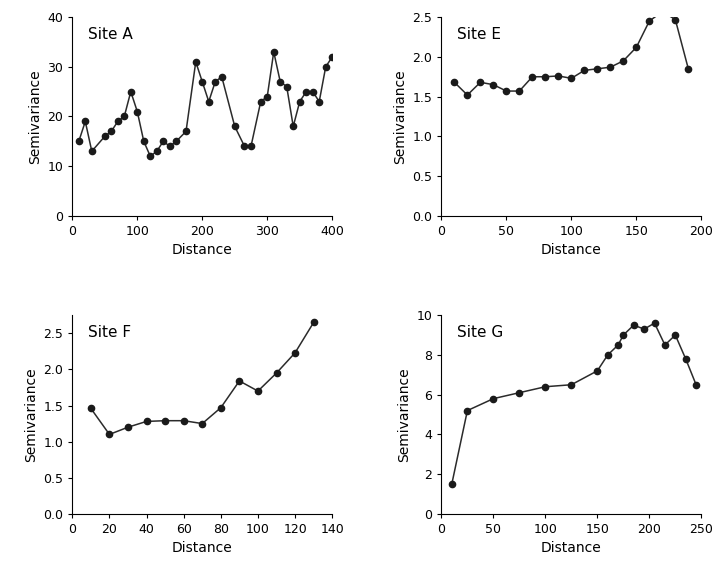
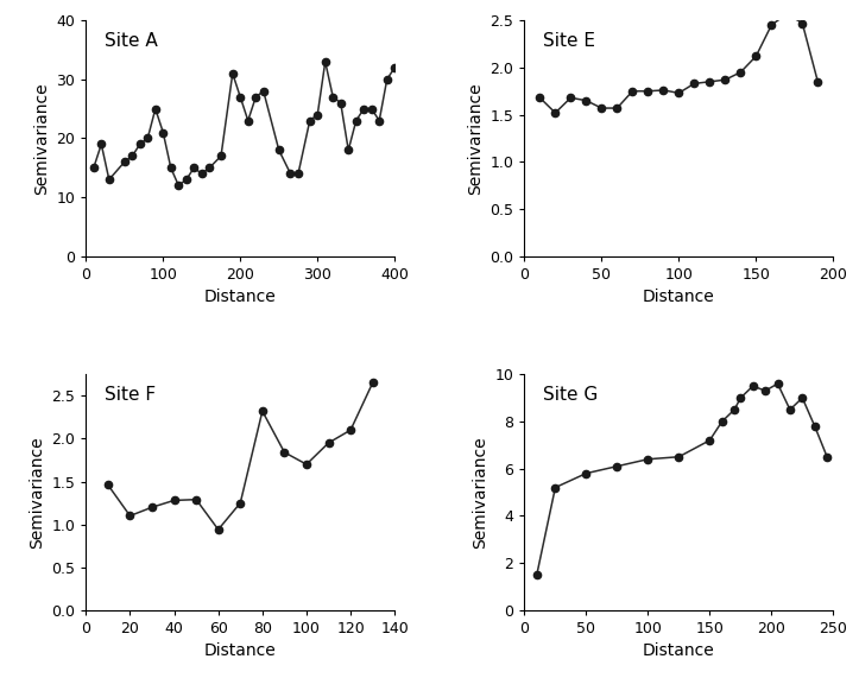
60: 1.29 -> 0.94
80: 1.47 -> 2.32
120: 2.23 -> 2.10
